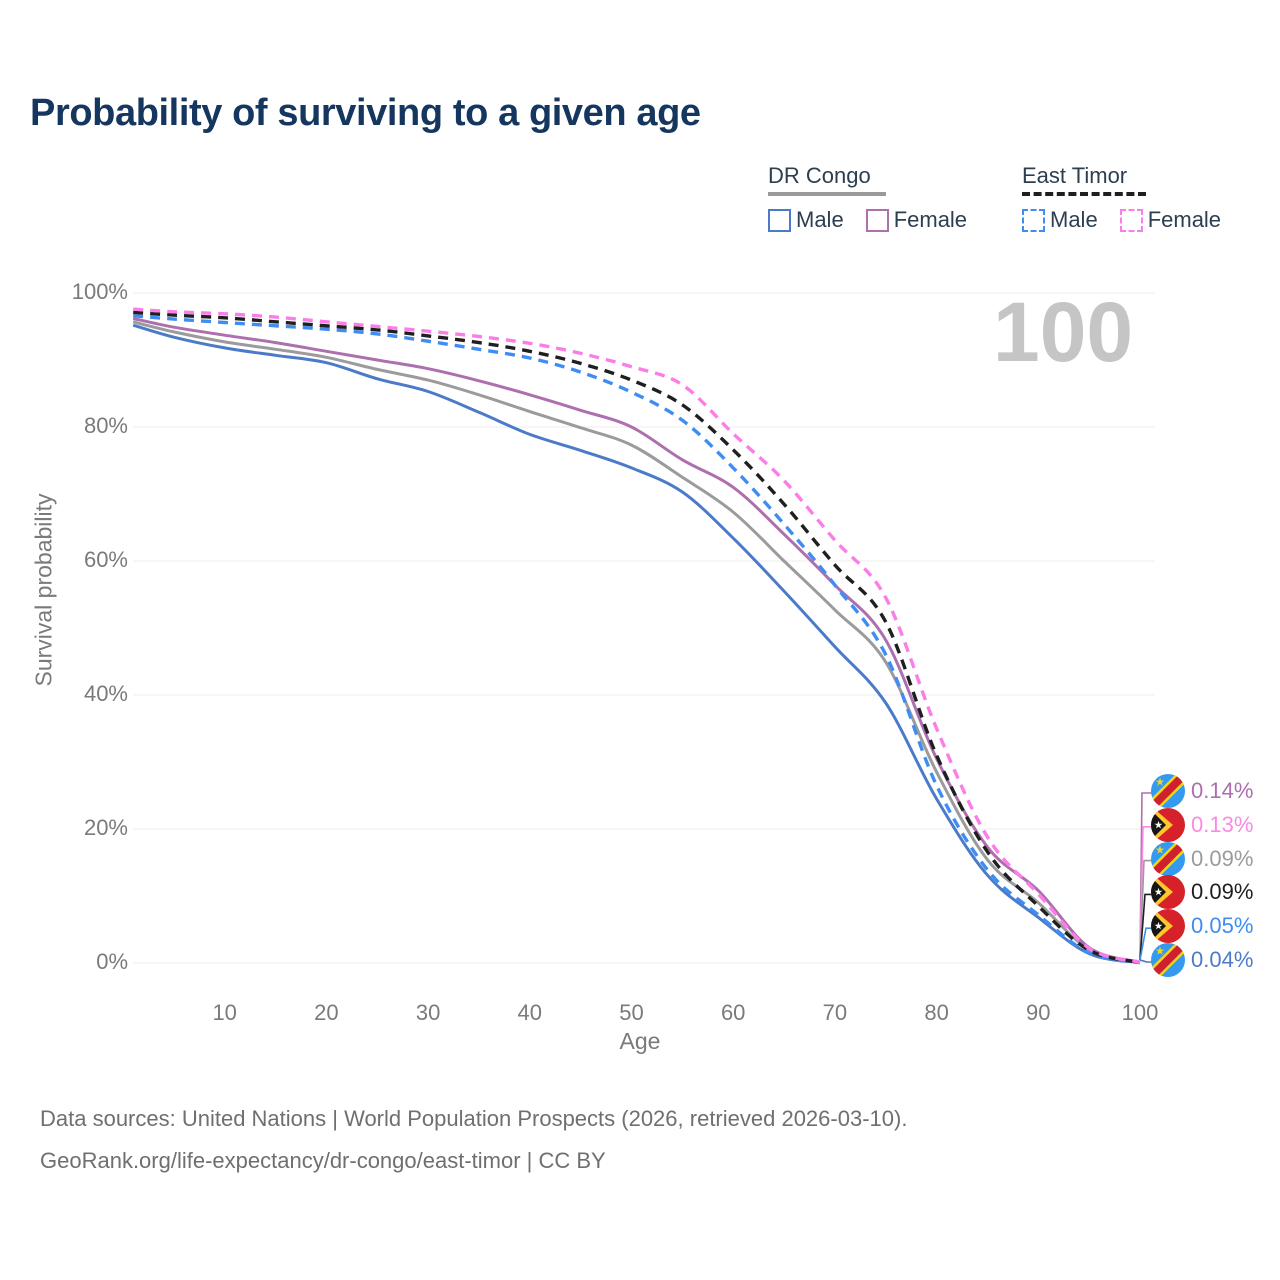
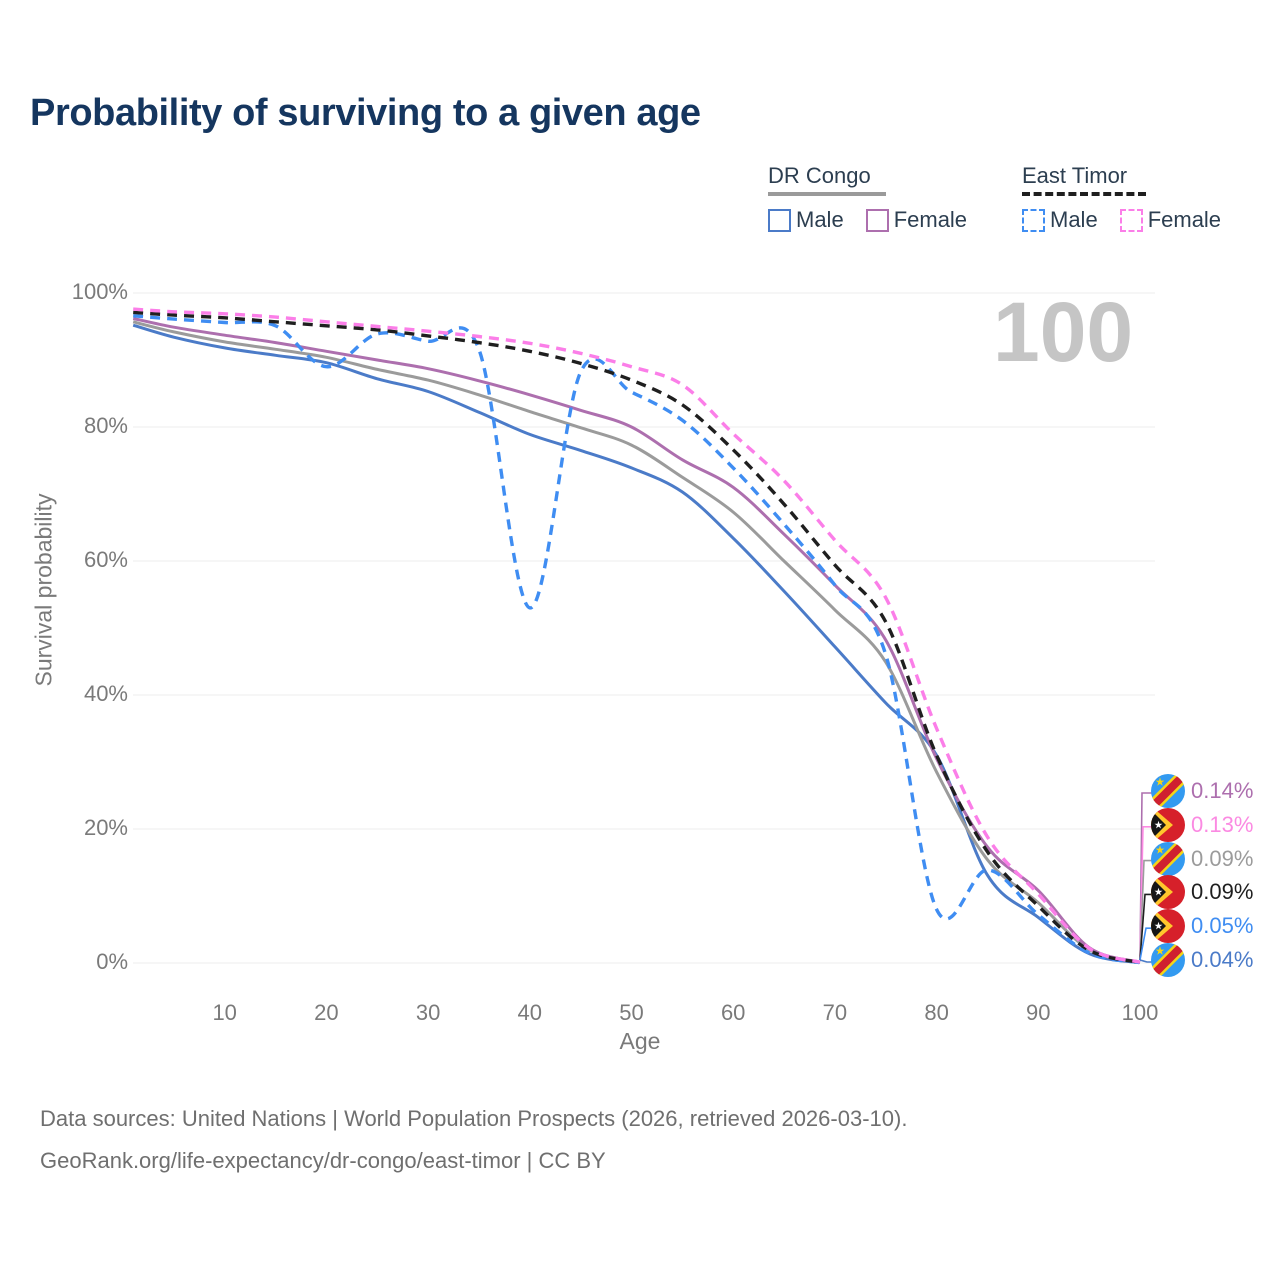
East Timor Male/20: 95% -> 89%
East Timor Male/40: 90% -> 53%
DR Congo Male/80: 24% -> 31%
East Timor Male/80: 26% -> 8%
